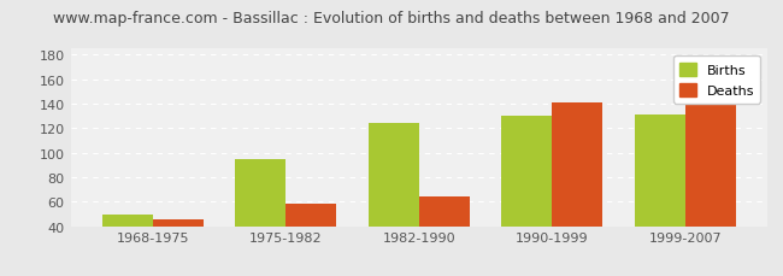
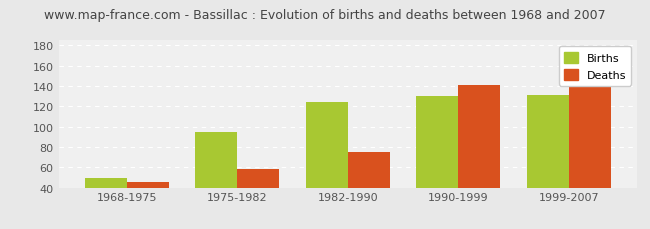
Deaths/1982-1990: 64 -> 75
